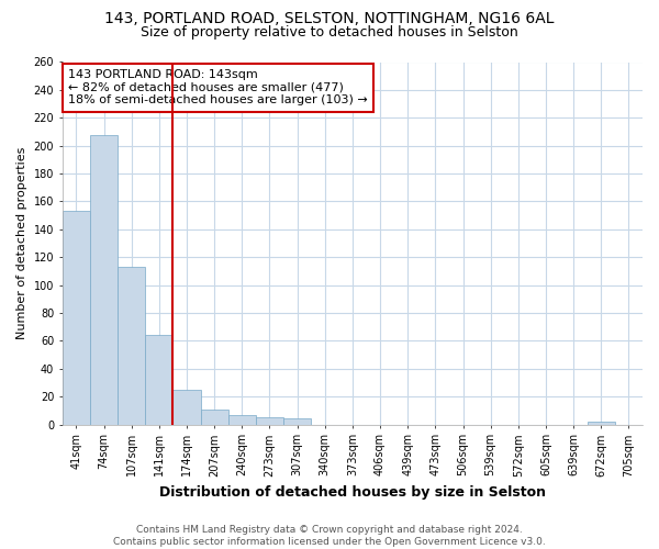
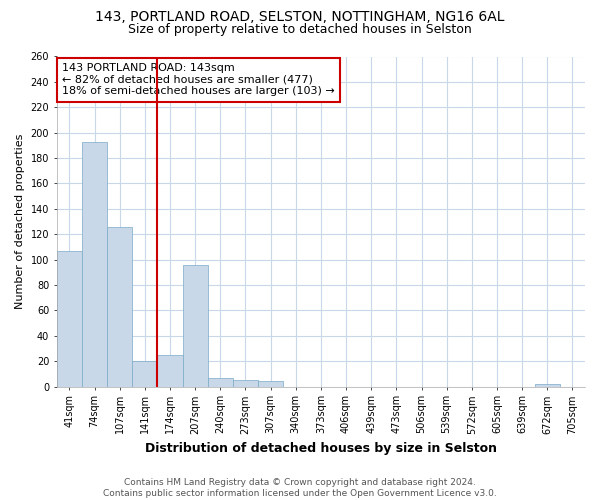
41sqm: 153 -> 107
74sqm: 208 -> 193
107sqm: 113 -> 126
141sqm: 64 -> 20
207sqm: 11 -> 96
